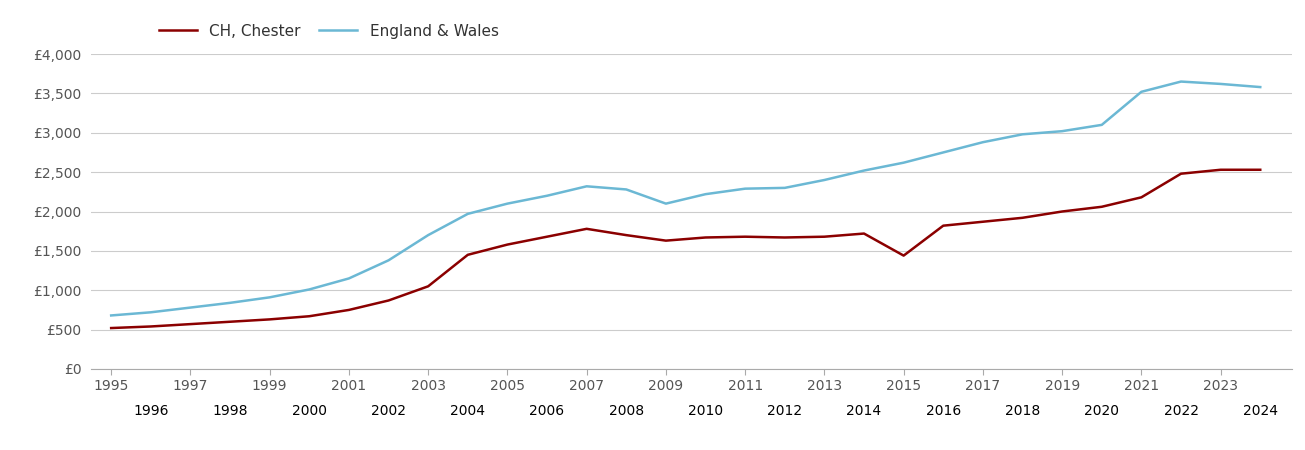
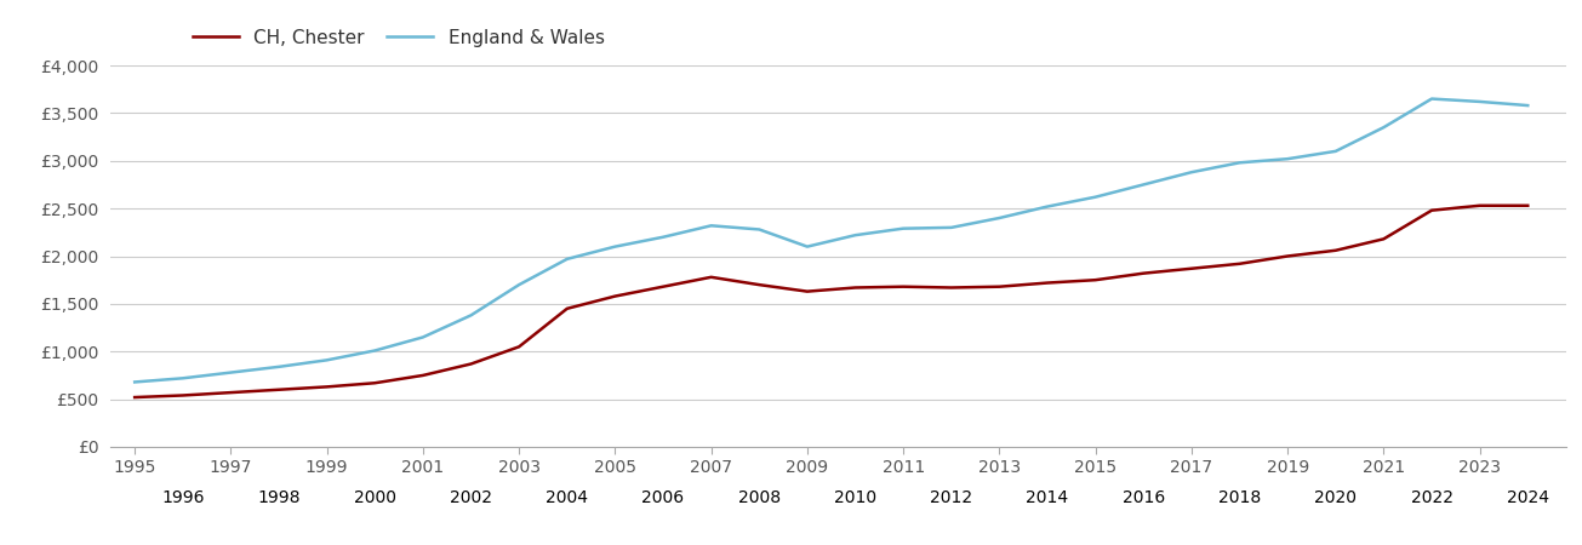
CH, Chester/2015: £1,440 -> £1,750
England & Wales/2021: £3,520 -> £3,350
